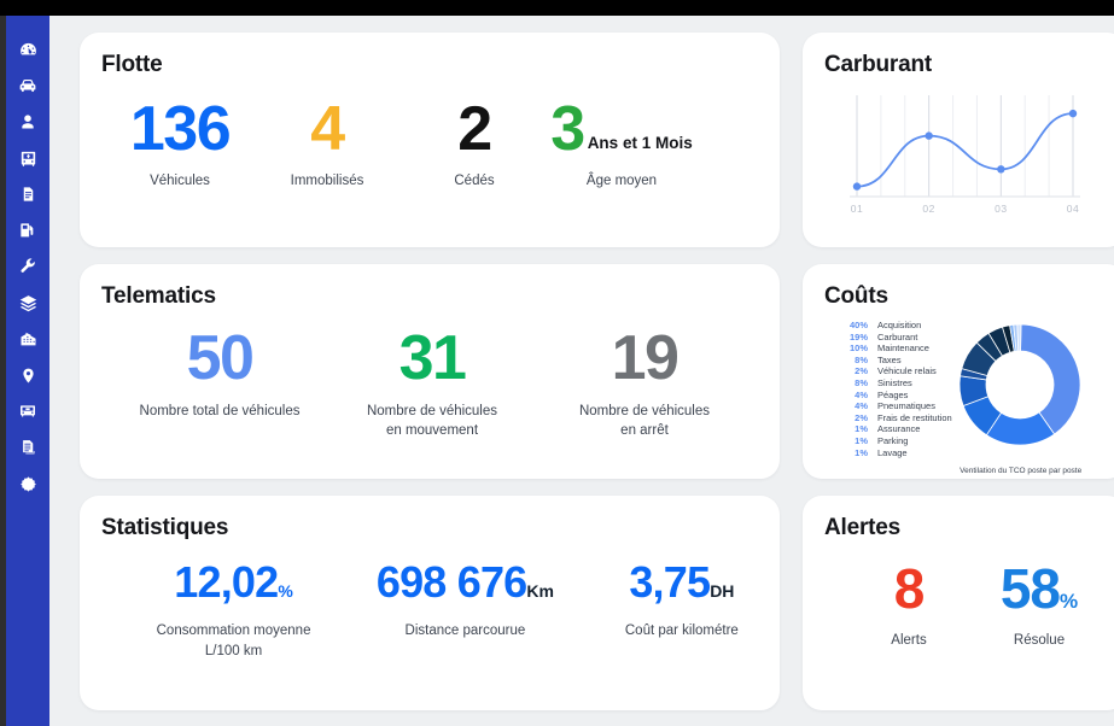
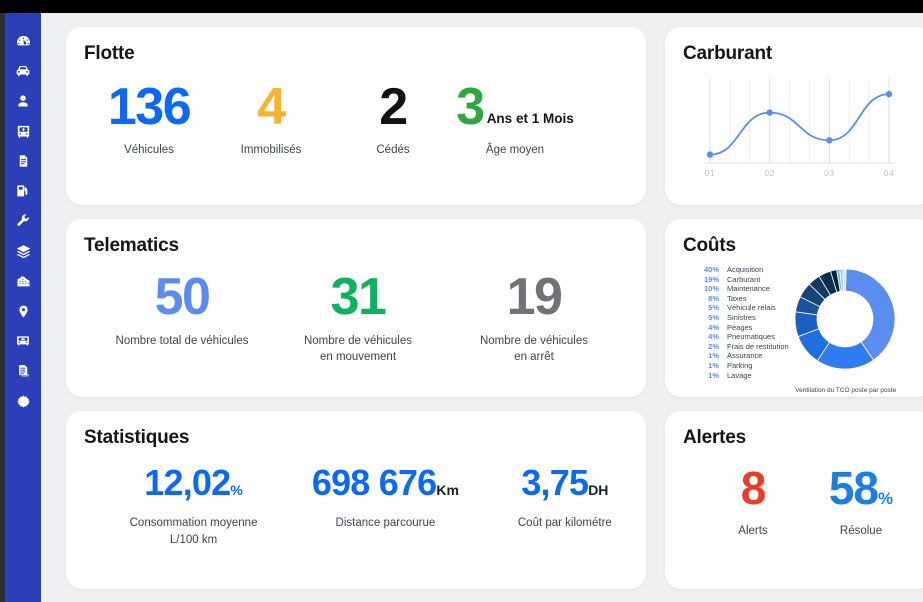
Coûts/Véhicule relais: 2% -> 5%
Coûts/Sinistres: 8% -> 5%
